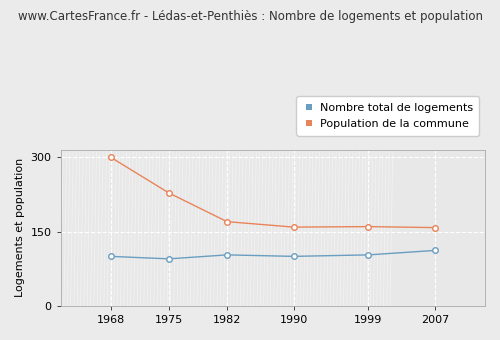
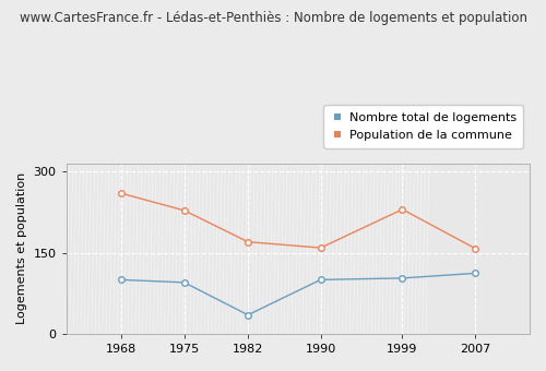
Population de la commune/1968: 300 -> 260
Nombre total de logements/1982: 103 -> 35
Population de la commune/1999: 160 -> 230
